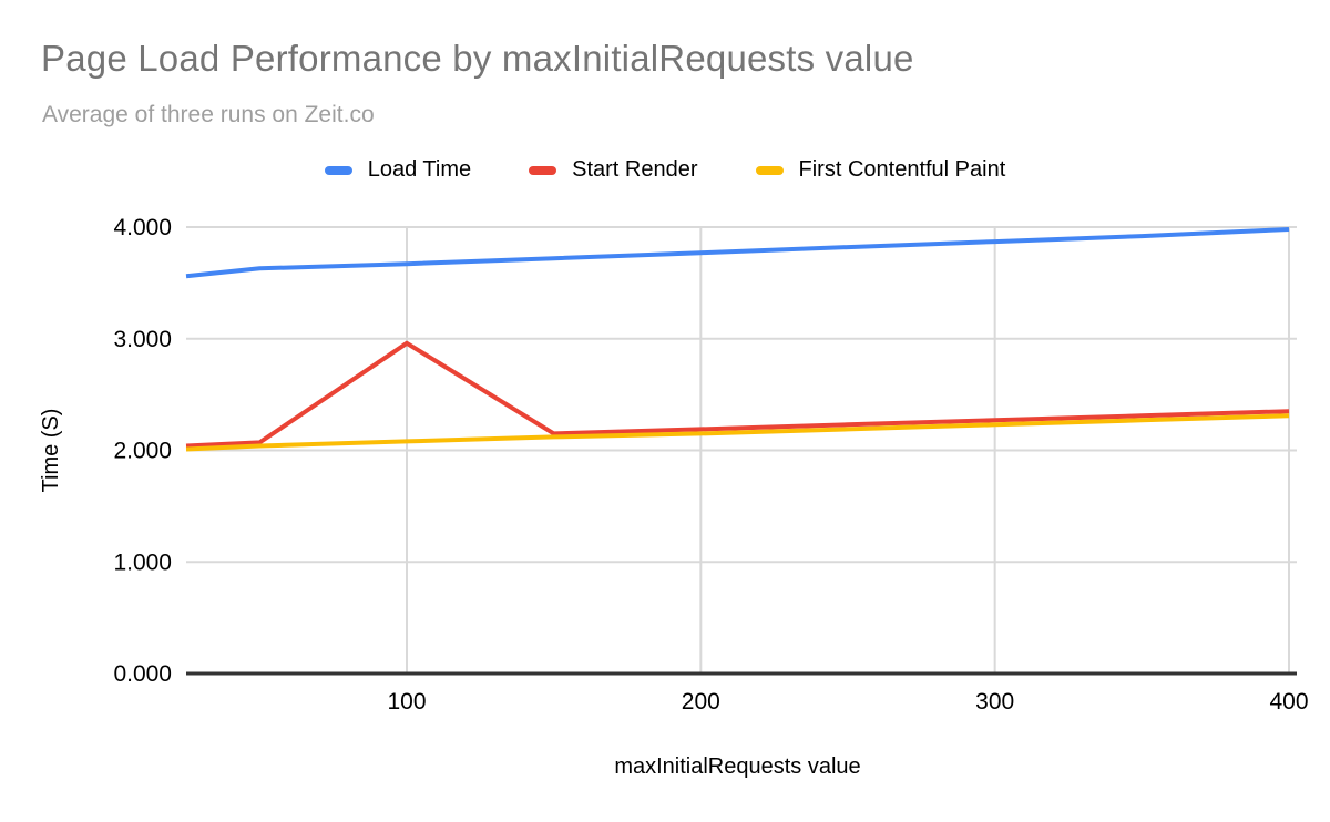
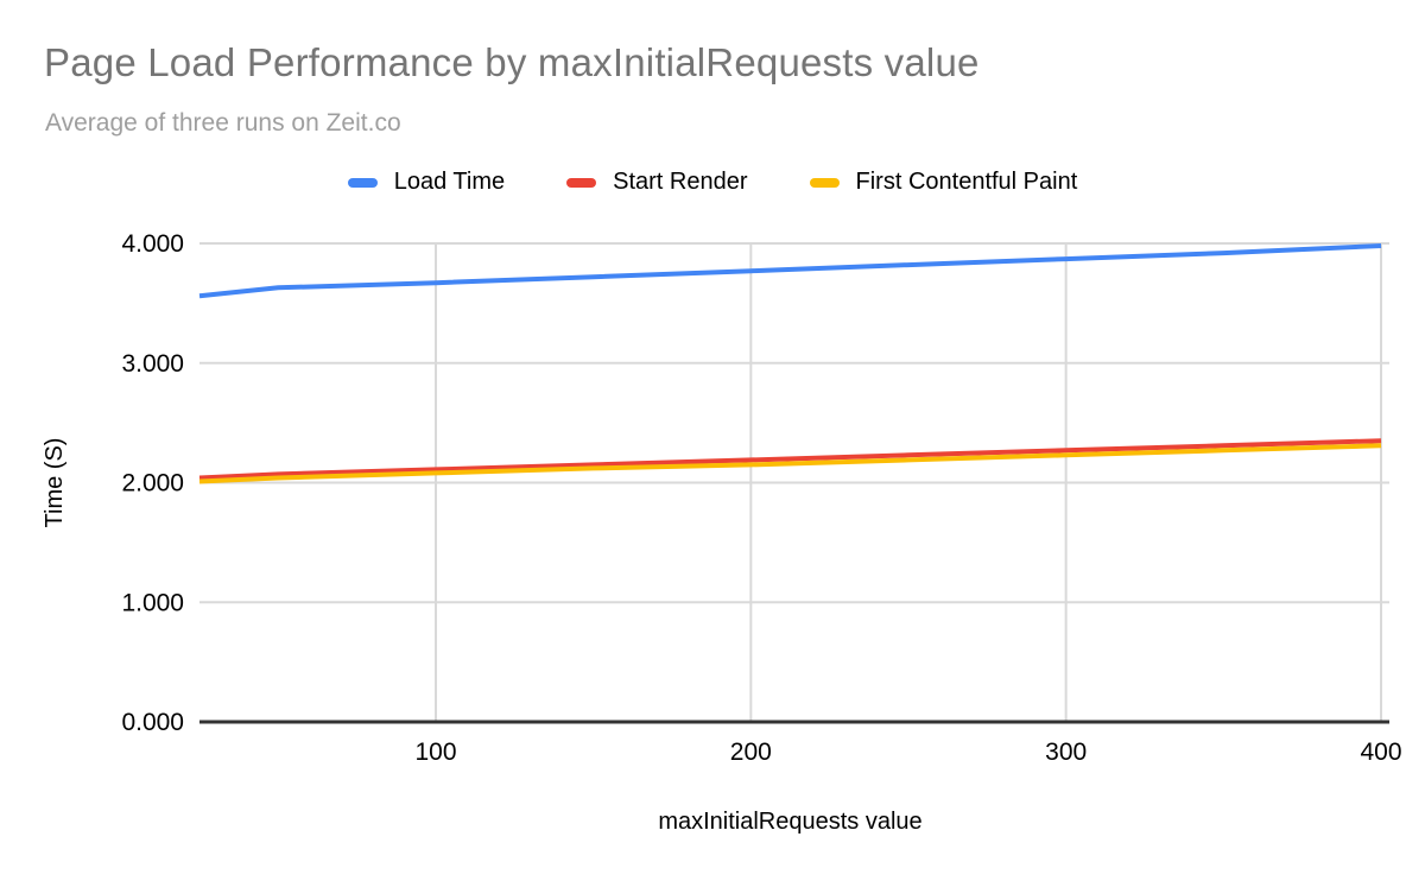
Start Render/100: 2.96 -> 2.11
